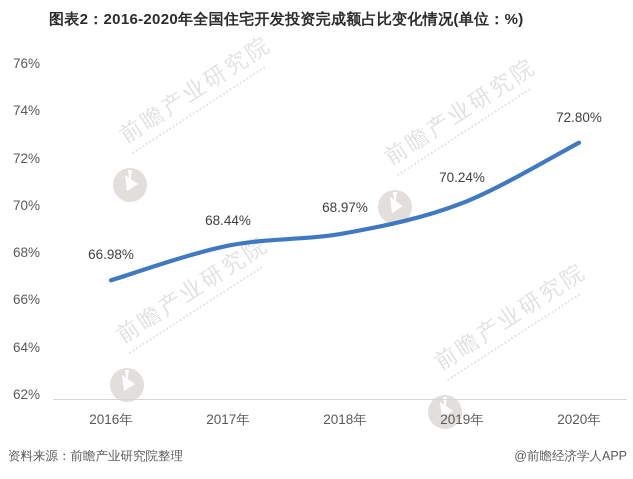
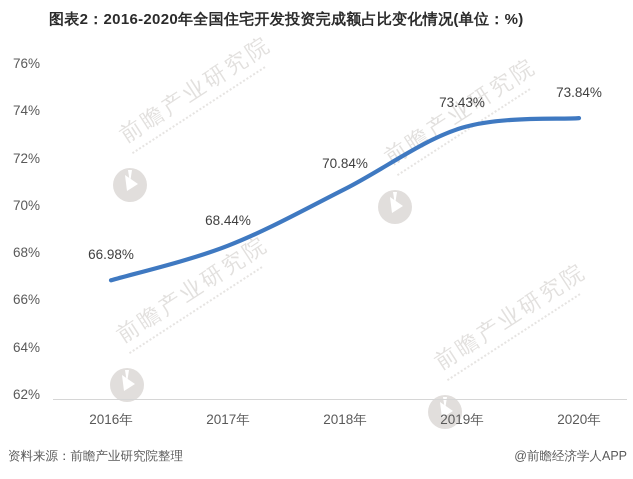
2018年: 68.97% -> 70.84%
2019年: 70.24% -> 73.43%
2020年: 72.80% -> 73.84%
